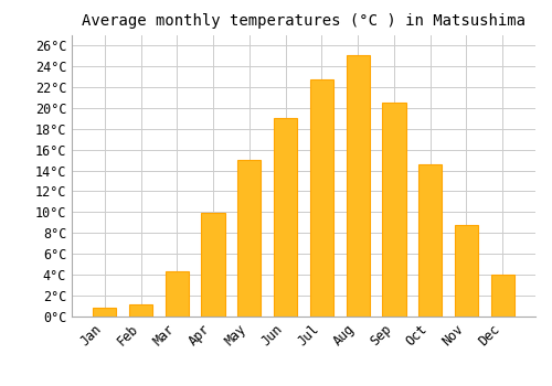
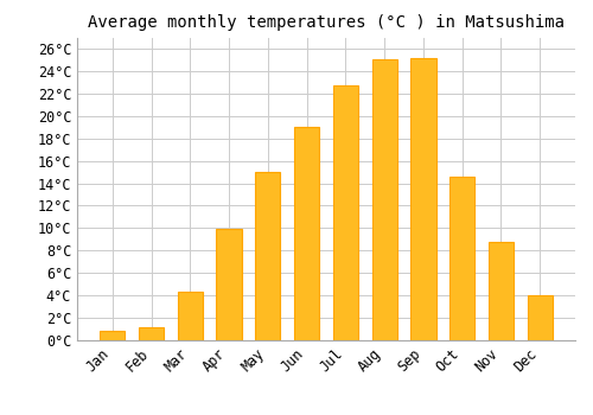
Sep: 20.5°C -> 25.2°C
